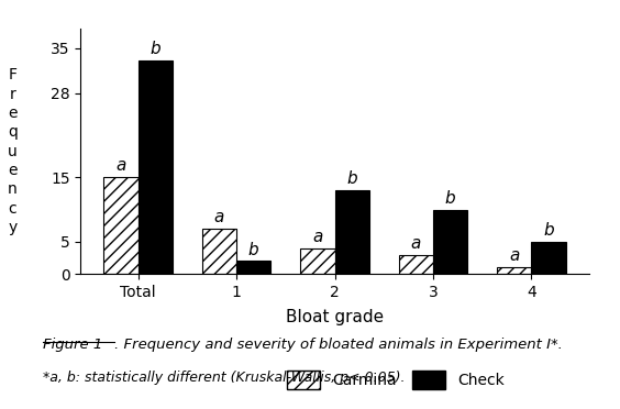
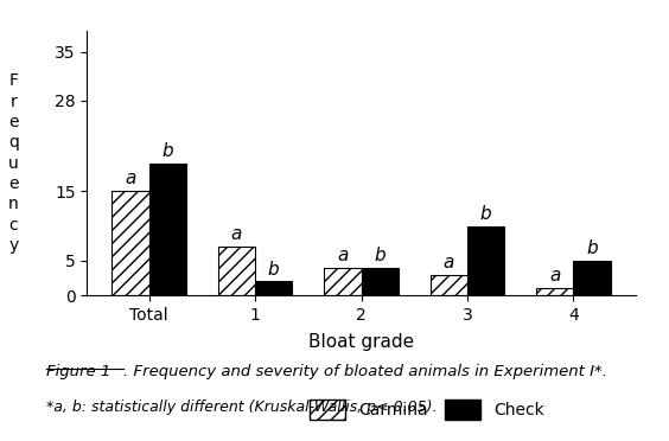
Check/Total: 33 -> 19
Check/2: 13 -> 4
